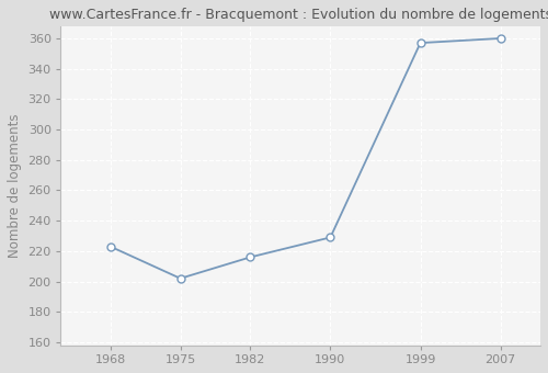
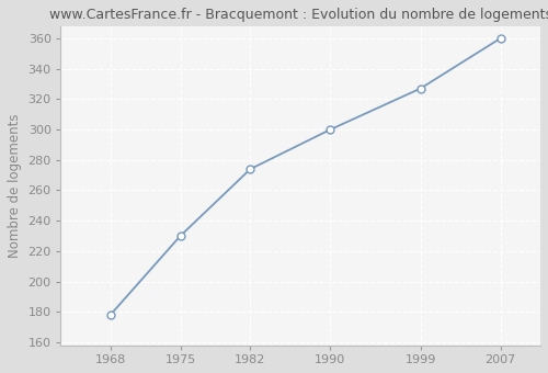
1968: 223 -> 178
1975: 202 -> 230
1982: 216 -> 274
1990: 229 -> 300
1999: 357 -> 327
